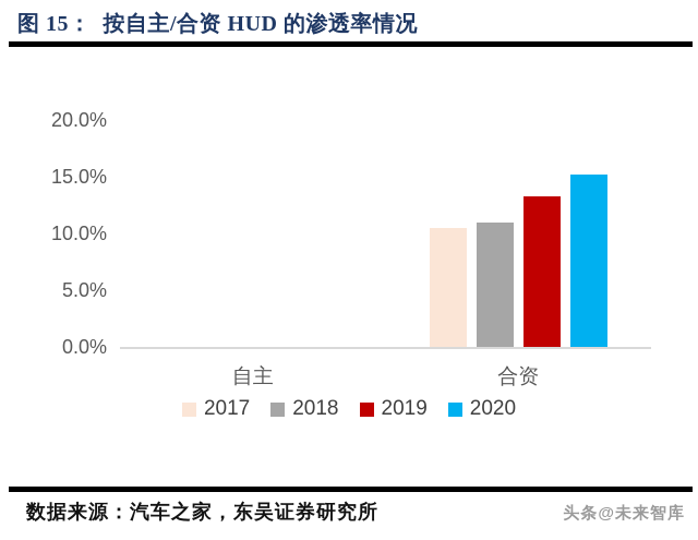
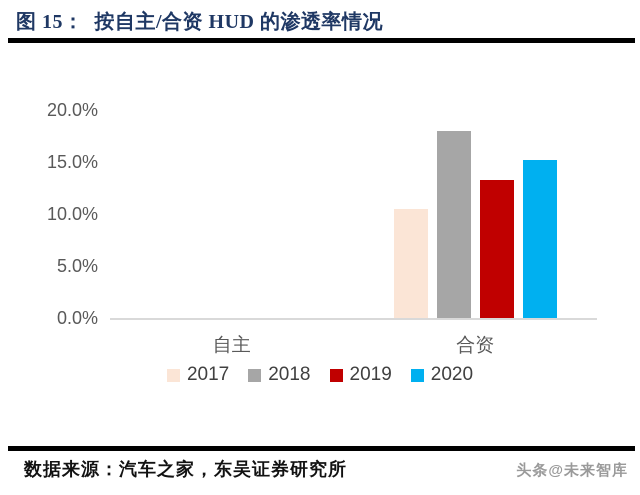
2018/合资: 11% -> 18%
